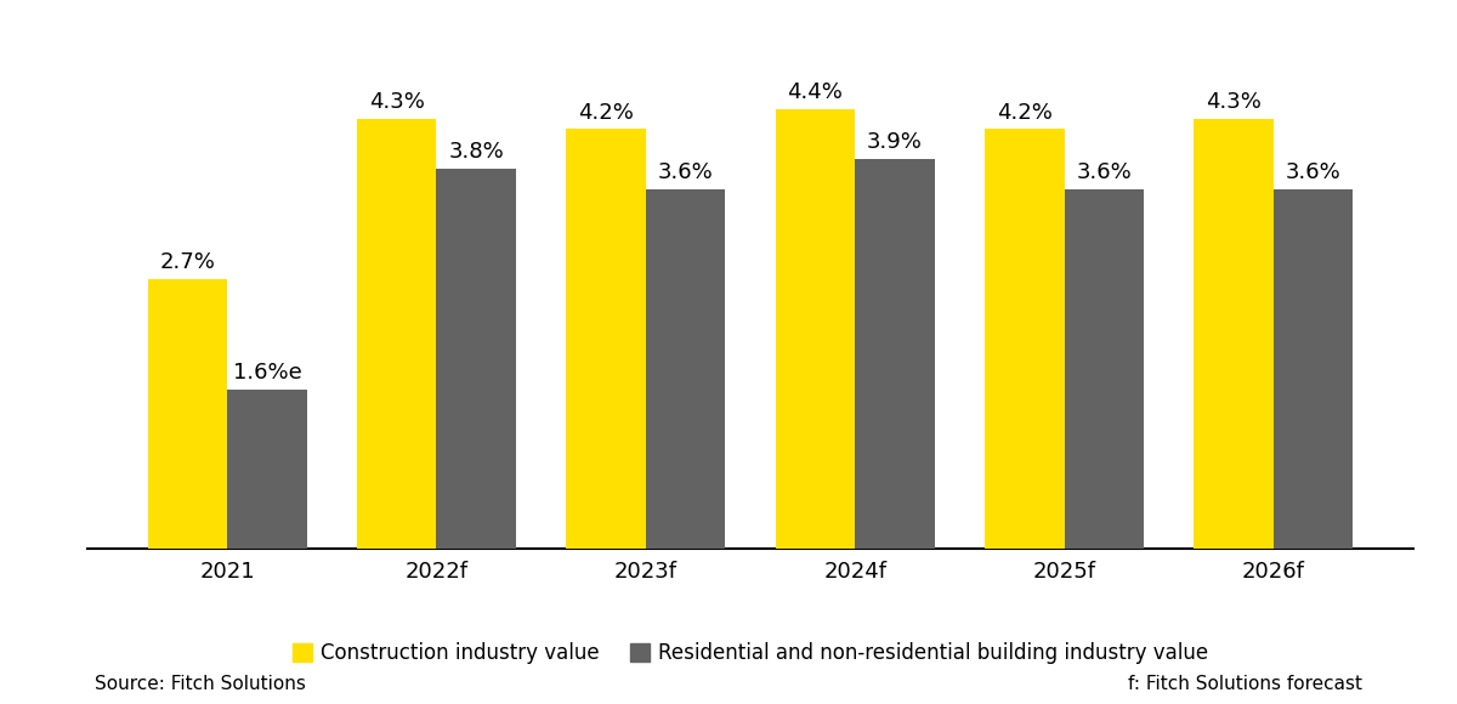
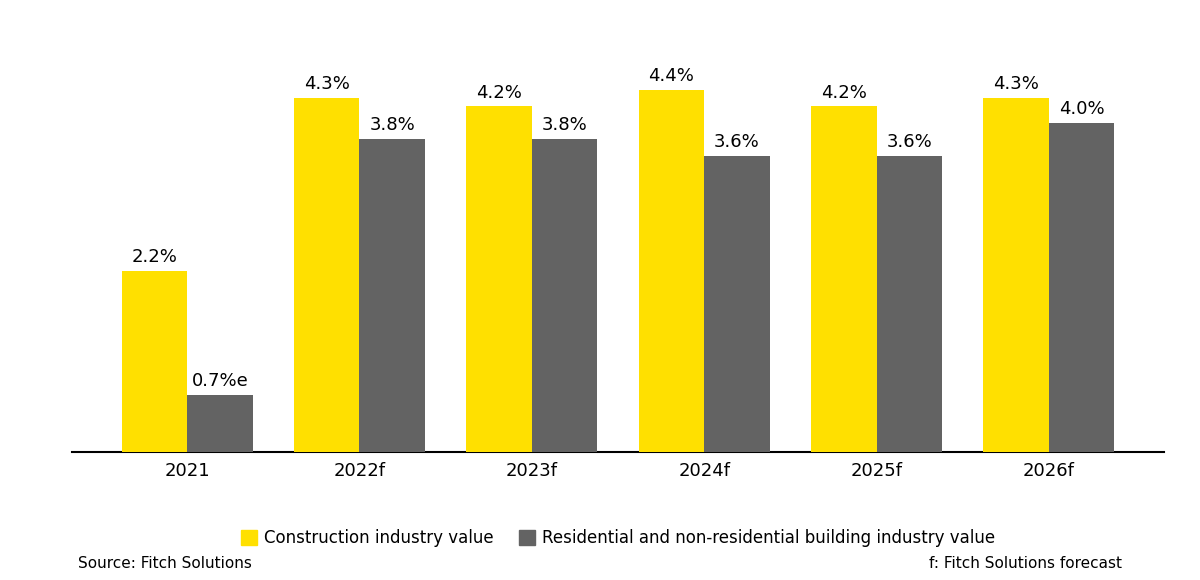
Construction industry value/2021: 2.7% -> 2.2%
Residential and non-residential building industry value/2021: 1.6%e -> 0.7%e
Residential and non-residential building industry value/2023f: 3.6% -> 3.8%
Residential and non-residential building industry value/2024f: 3.9% -> 3.6%
Residential and non-residential building industry value/2026f: 3.6% -> 4.0%
